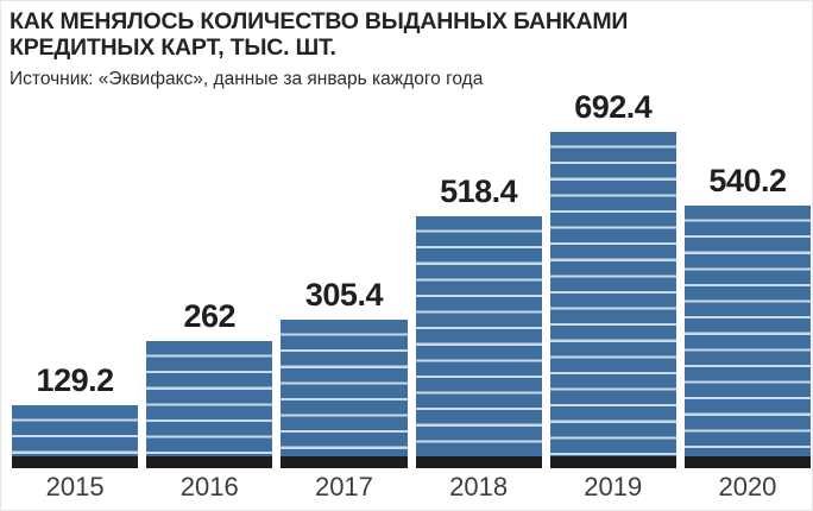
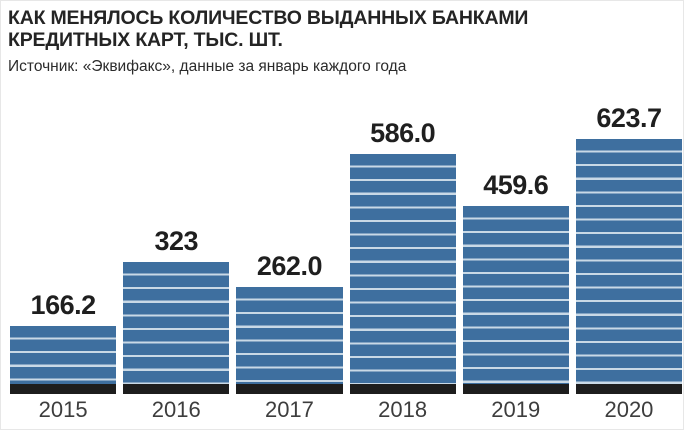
2015: 129.2 -> 166.2
2016: 262 -> 323
2017: 305.4 -> 262.0
2018: 518.4 -> 586.0
2019: 692.4 -> 459.6
2020: 540.2 -> 623.7
